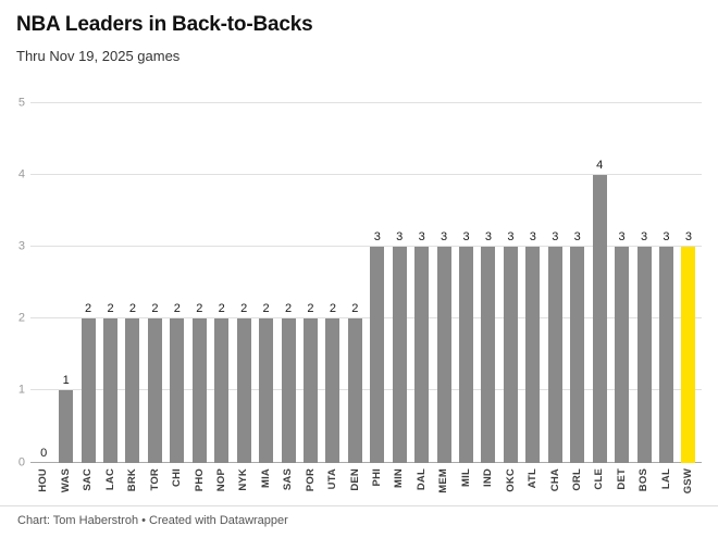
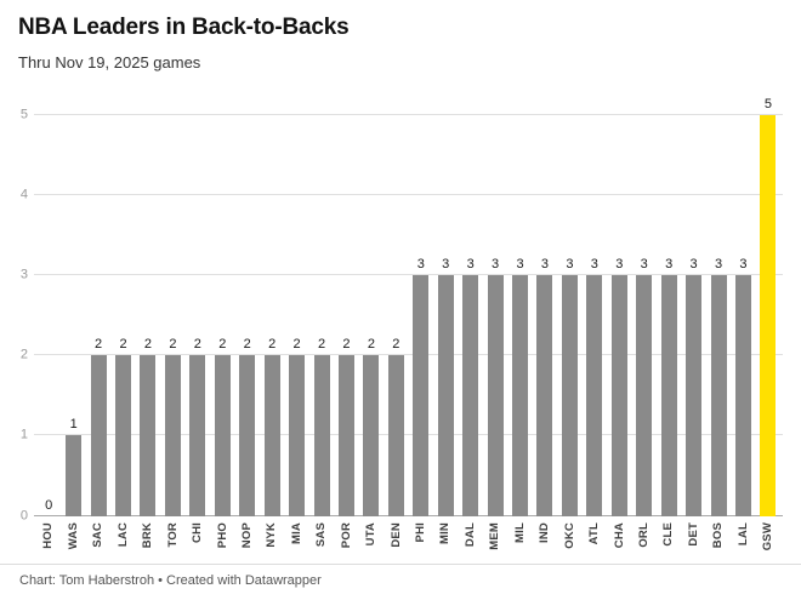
CLE: 4 -> 3
GSW: 3 -> 5
